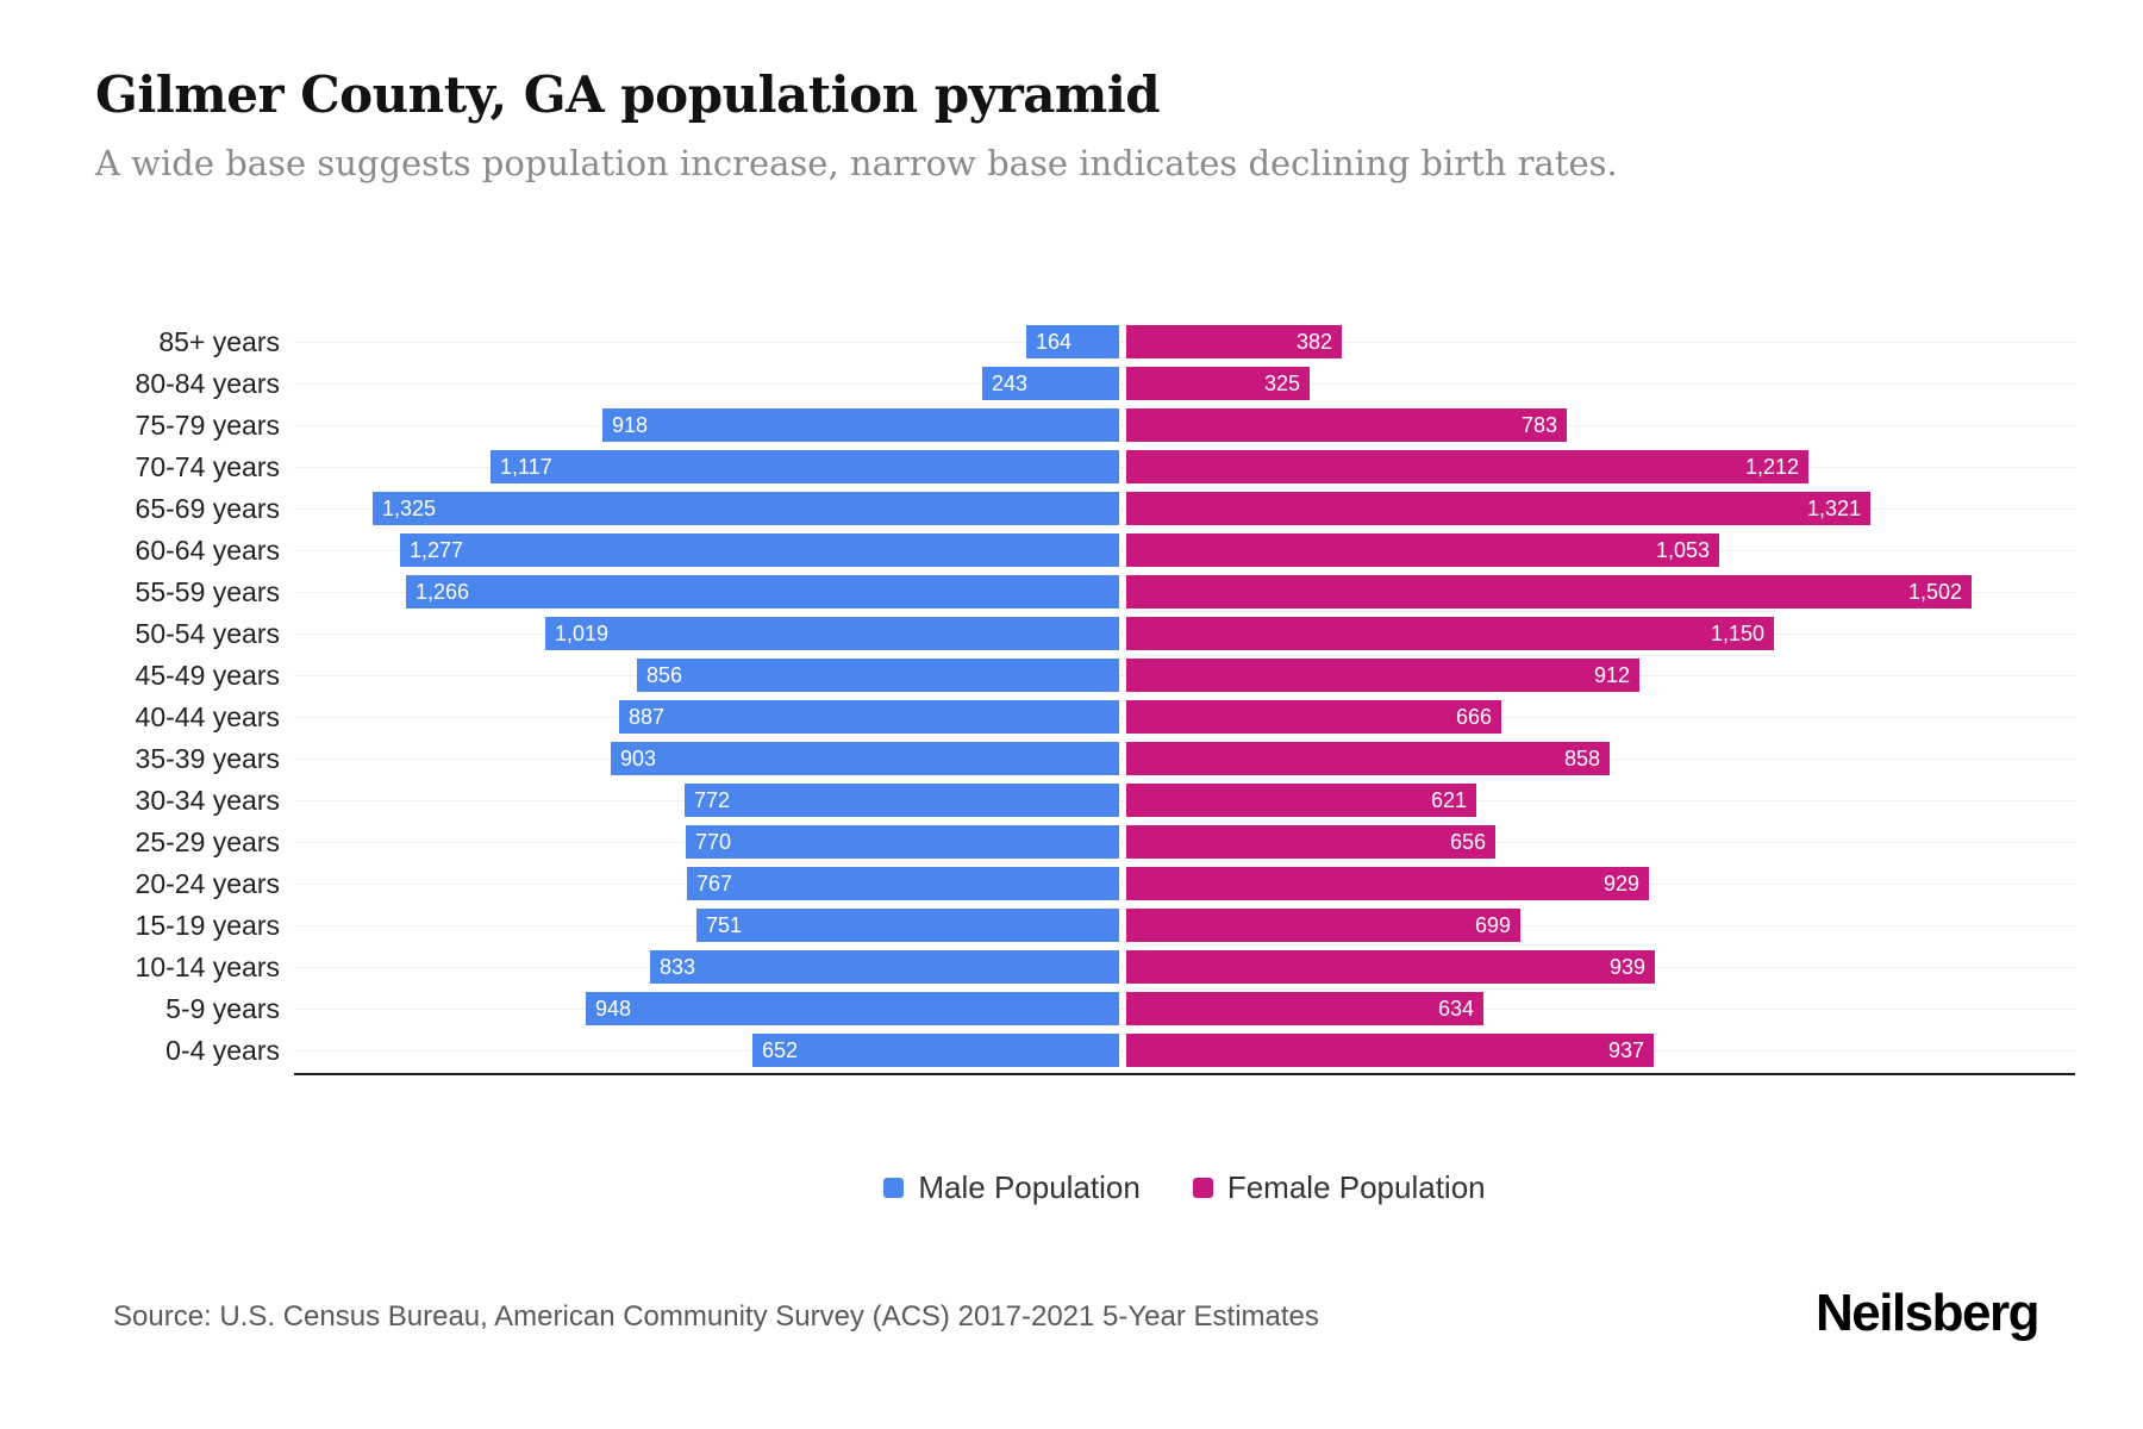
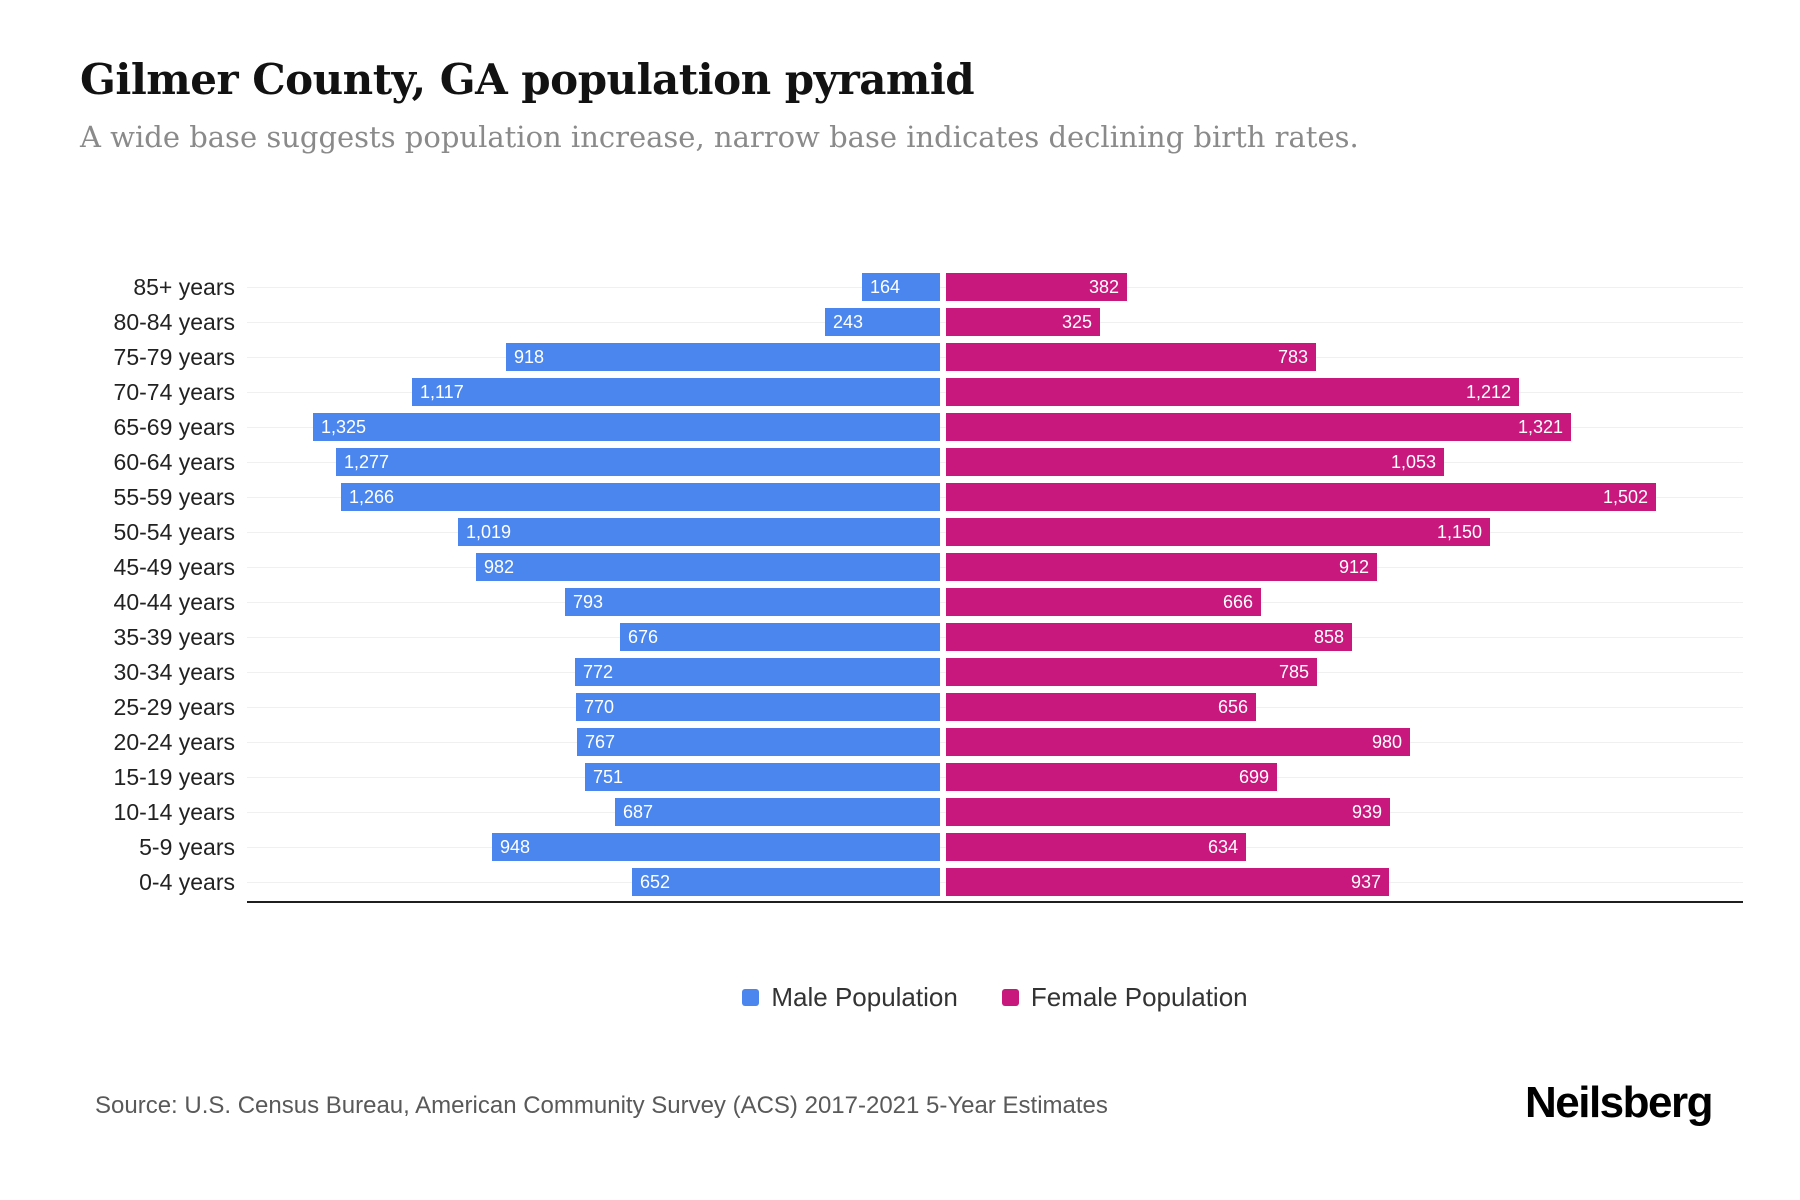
Male Population/45-49 years: 856 -> 982
Male Population/40-44 years: 887 -> 793
Male Population/35-39 years: 903 -> 676
Female Population/30-34 years: 621 -> 785
Female Population/20-24 years: 929 -> 980
Male Population/10-14 years: 833 -> 687
